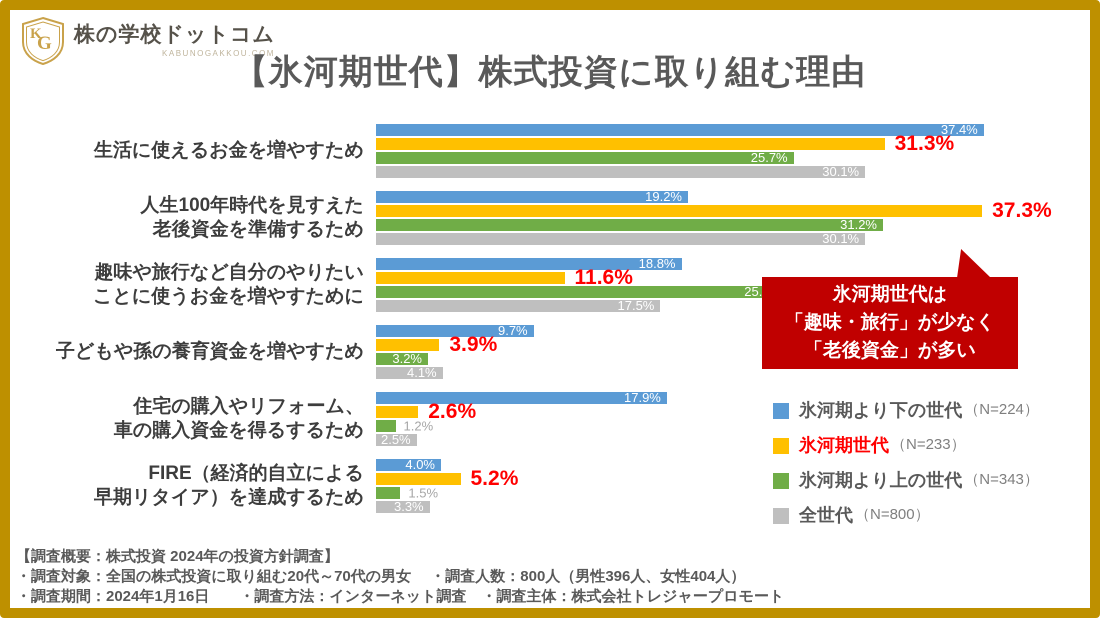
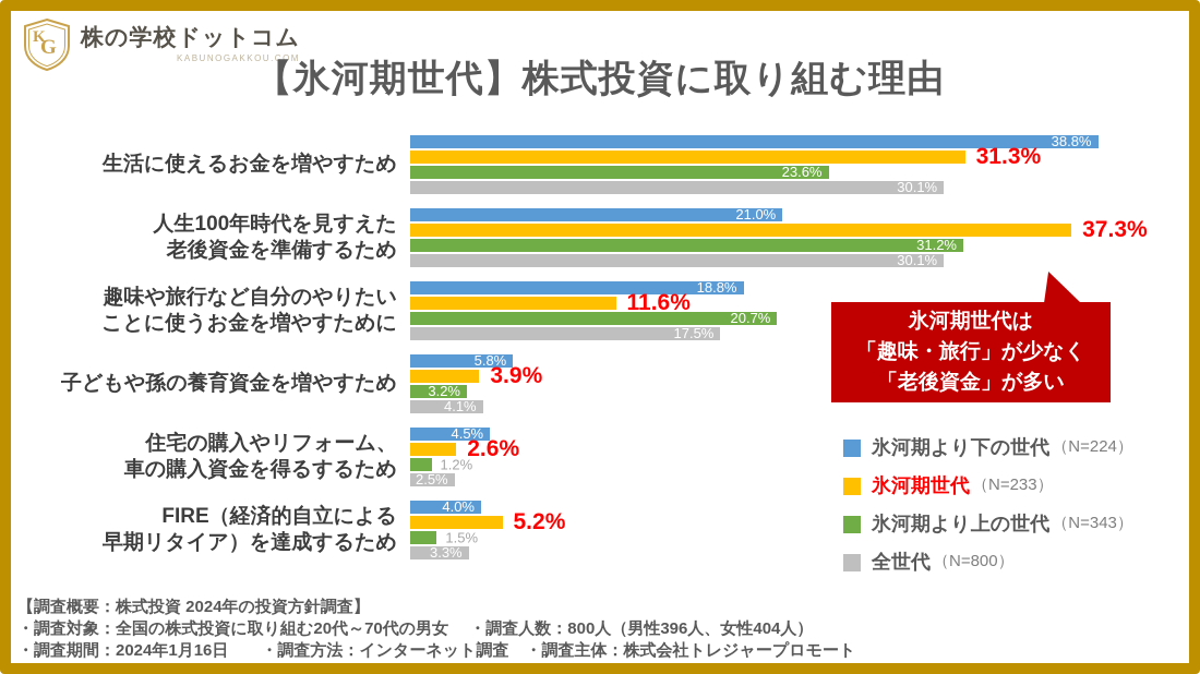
氷河期より下の世代/生活に使えるお金を増やすため: 37.4% -> 38.8%
氷河期より上の世代/生活に使えるお金を増やすため: 25.7% -> 23.6%
氷河期より下の世代/人生100年時代を見すえた 老後資金を準備するため: 19.2% -> 21.0%
氷河期より上の世代/趣味や旅行など自分のやりたい ことに使うお金を増やすために: 25.3% -> 20.7%
氷河期より下の世代/子どもや孫の養育資金を増やすため: 9.7% -> 5.8%
氷河期より下の世代/住宅の購入やリフォーム、 車の購入資金を得るするため: 17.9% -> 4.5%
